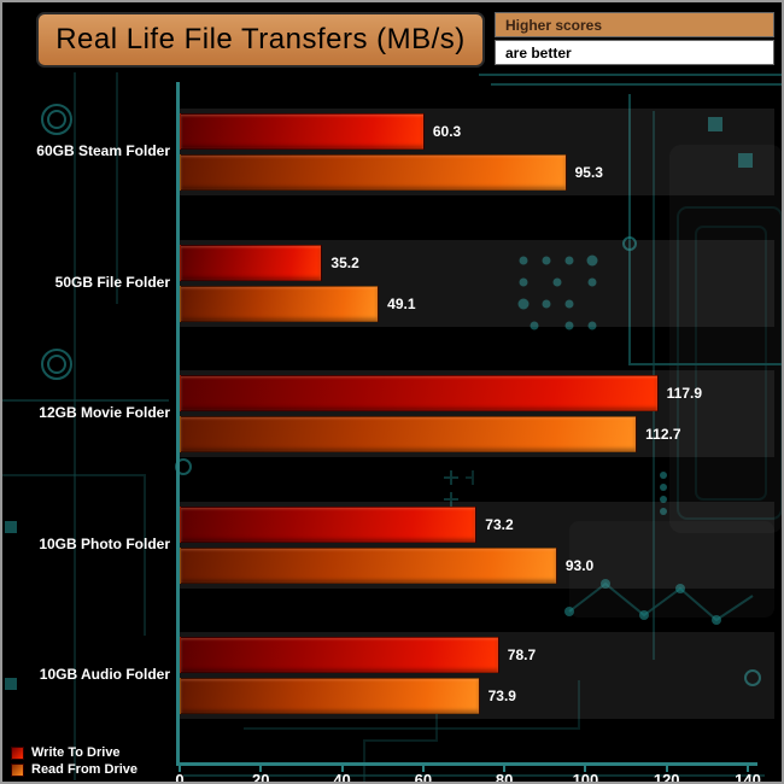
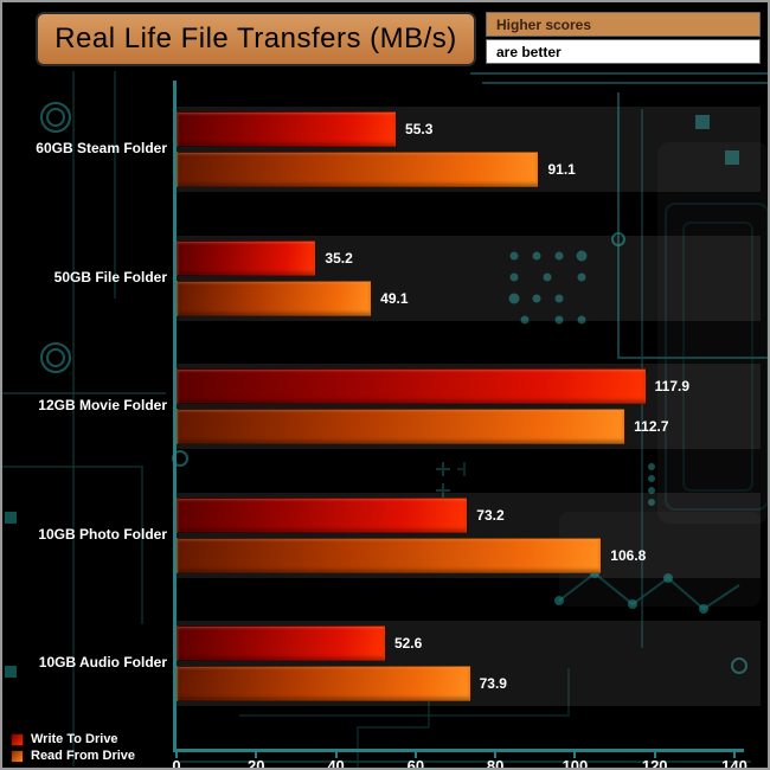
Write To Drive/60GB Steam Folder: 60.3 -> 55.3
Read From Drive/60GB Steam Folder: 95.3 -> 91.1
Read From Drive/10GB Photo Folder: 93.0 -> 106.8
Write To Drive/10GB Audio Folder: 78.7 -> 52.6
